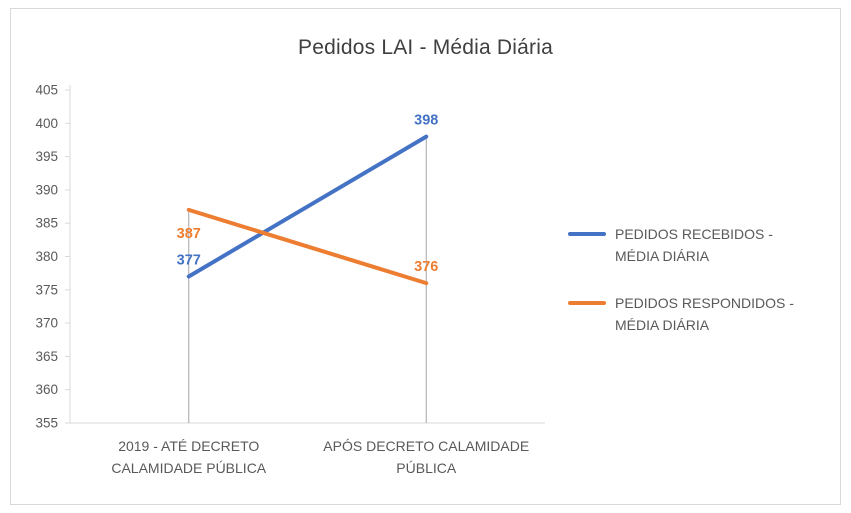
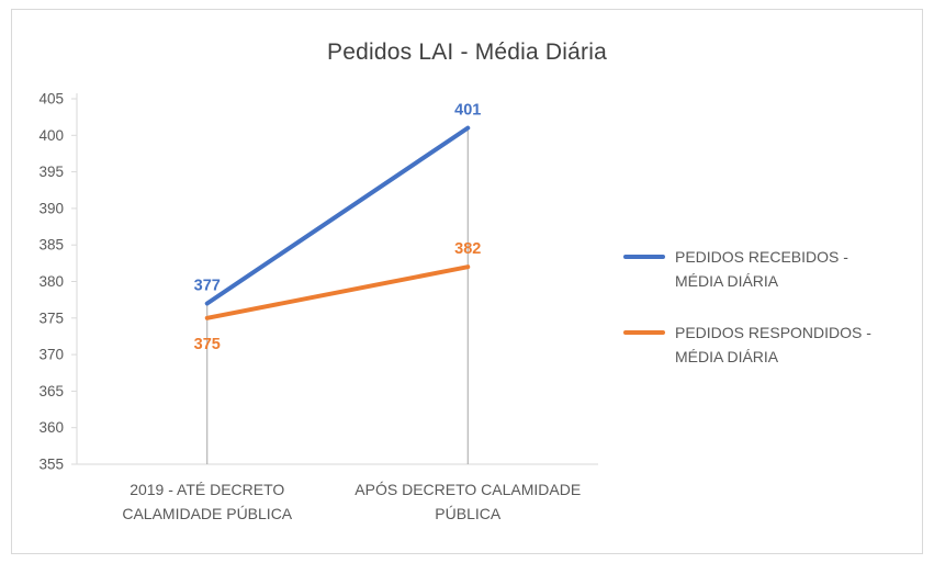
PEDIDOS RESPONDIDOS - MÉDIA DIÁRIA/2019 - ATÉ DECRETO CALAMIDADE PÚBLICA: 387 -> 375
PEDIDOS RECEBIDOS - MÉDIA DIÁRIA/APÓS DECRETO CALAMIDADE PÚBLICA: 398 -> 401
PEDIDOS RESPONDIDOS - MÉDIA DIÁRIA/APÓS DECRETO CALAMIDADE PÚBLICA: 376 -> 382
